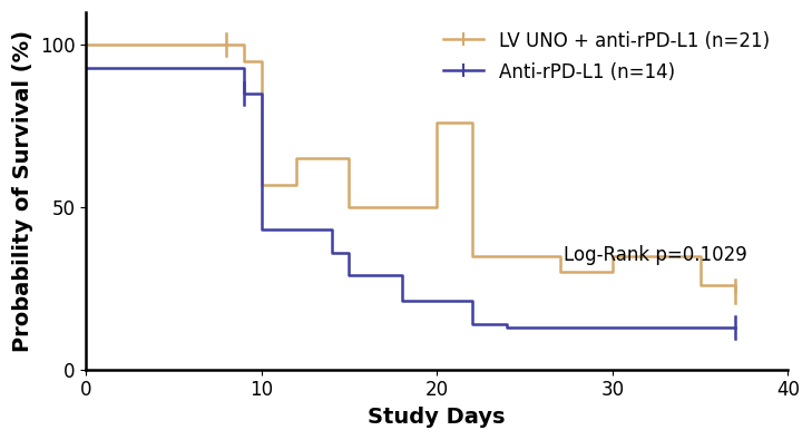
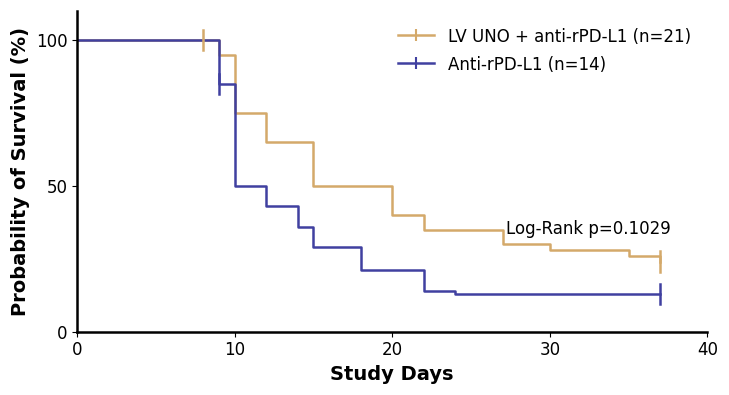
Anti-rPD-L1 (n=14)/0: 93 -> 100
LV UNO + anti-rPD-L1 (n=21)/10: 57 -> 75
Anti-rPD-L1 (n=14)/10: 43 -> 50
LV UNO + anti-rPD-L1 (n=21)/20: 76 -> 40
LV UNO + anti-rPD-L1 (n=21)/30: 35 -> 28
